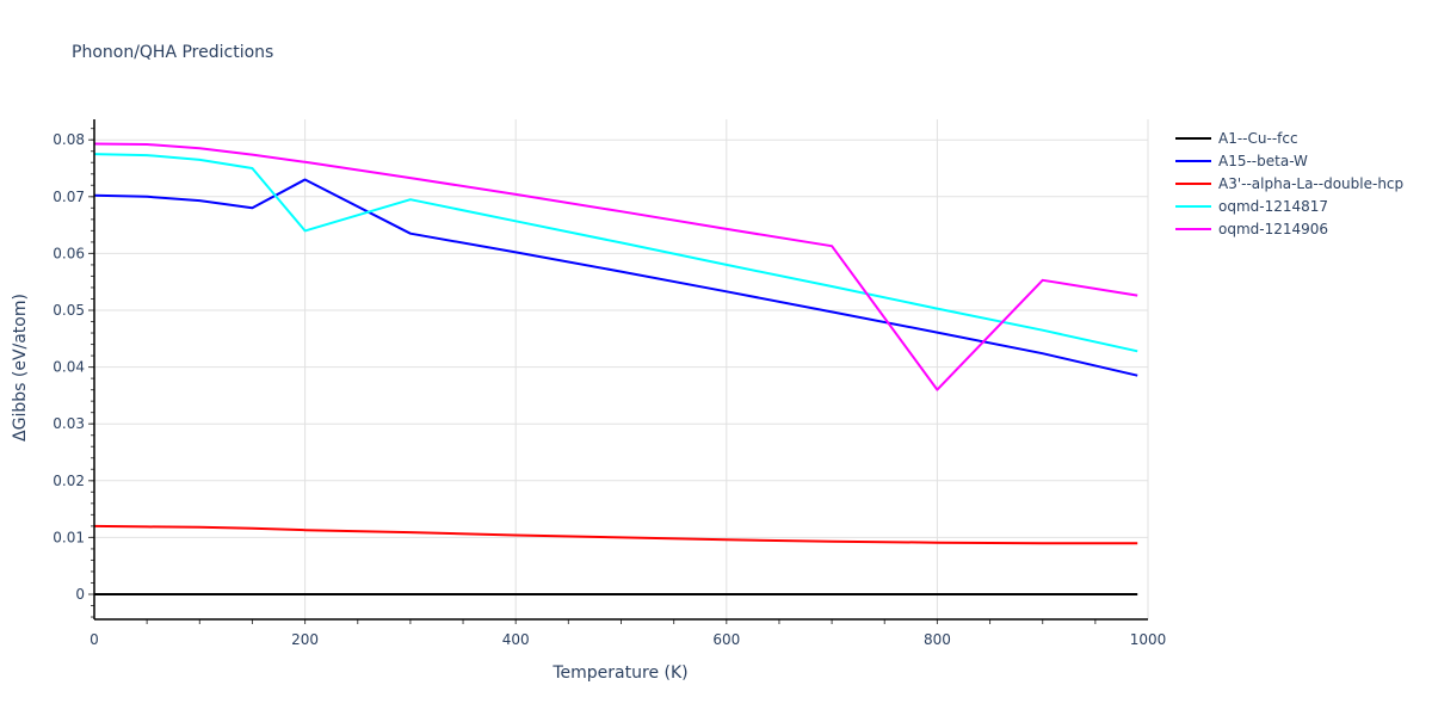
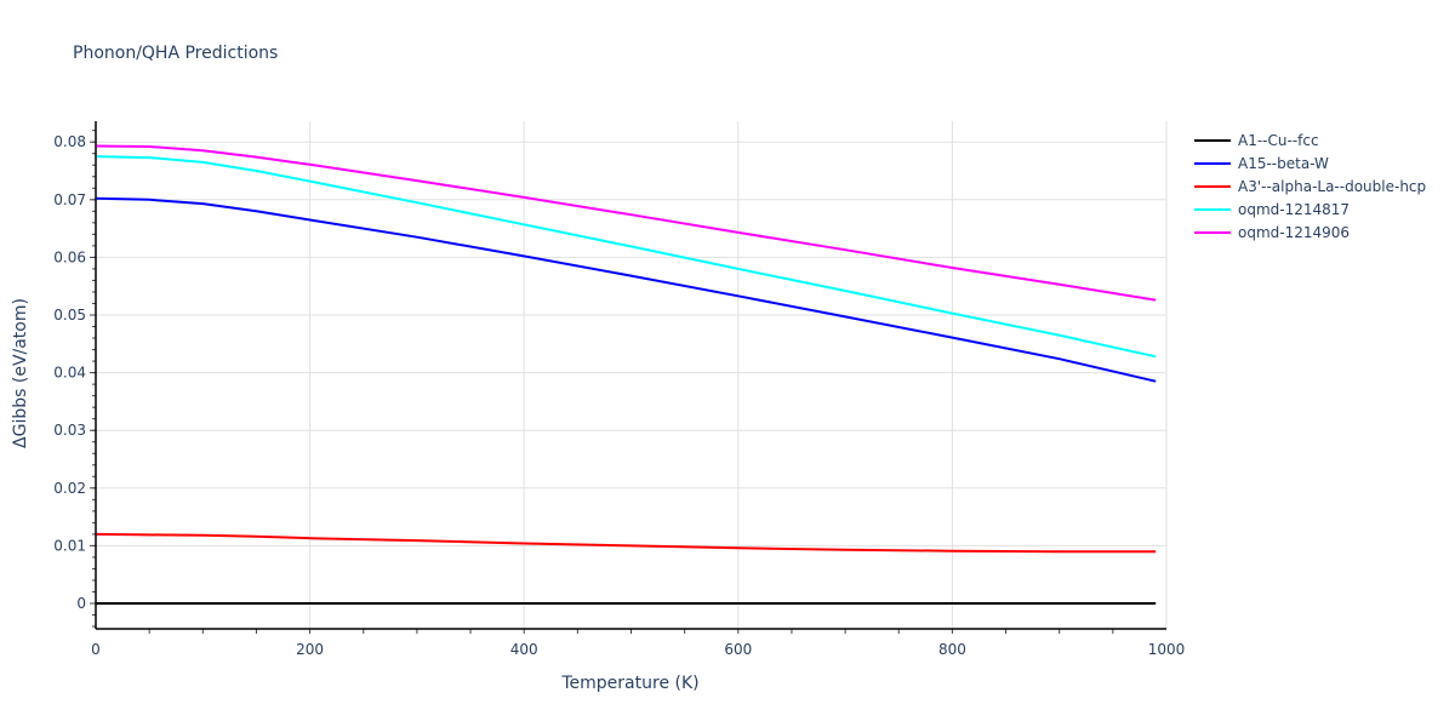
A15--beta-W/200: 0.073 -> 0.067
oqmd-1214817/200: 0.064 -> 0.073
oqmd-1214906/800: 0.036 -> 0.058
